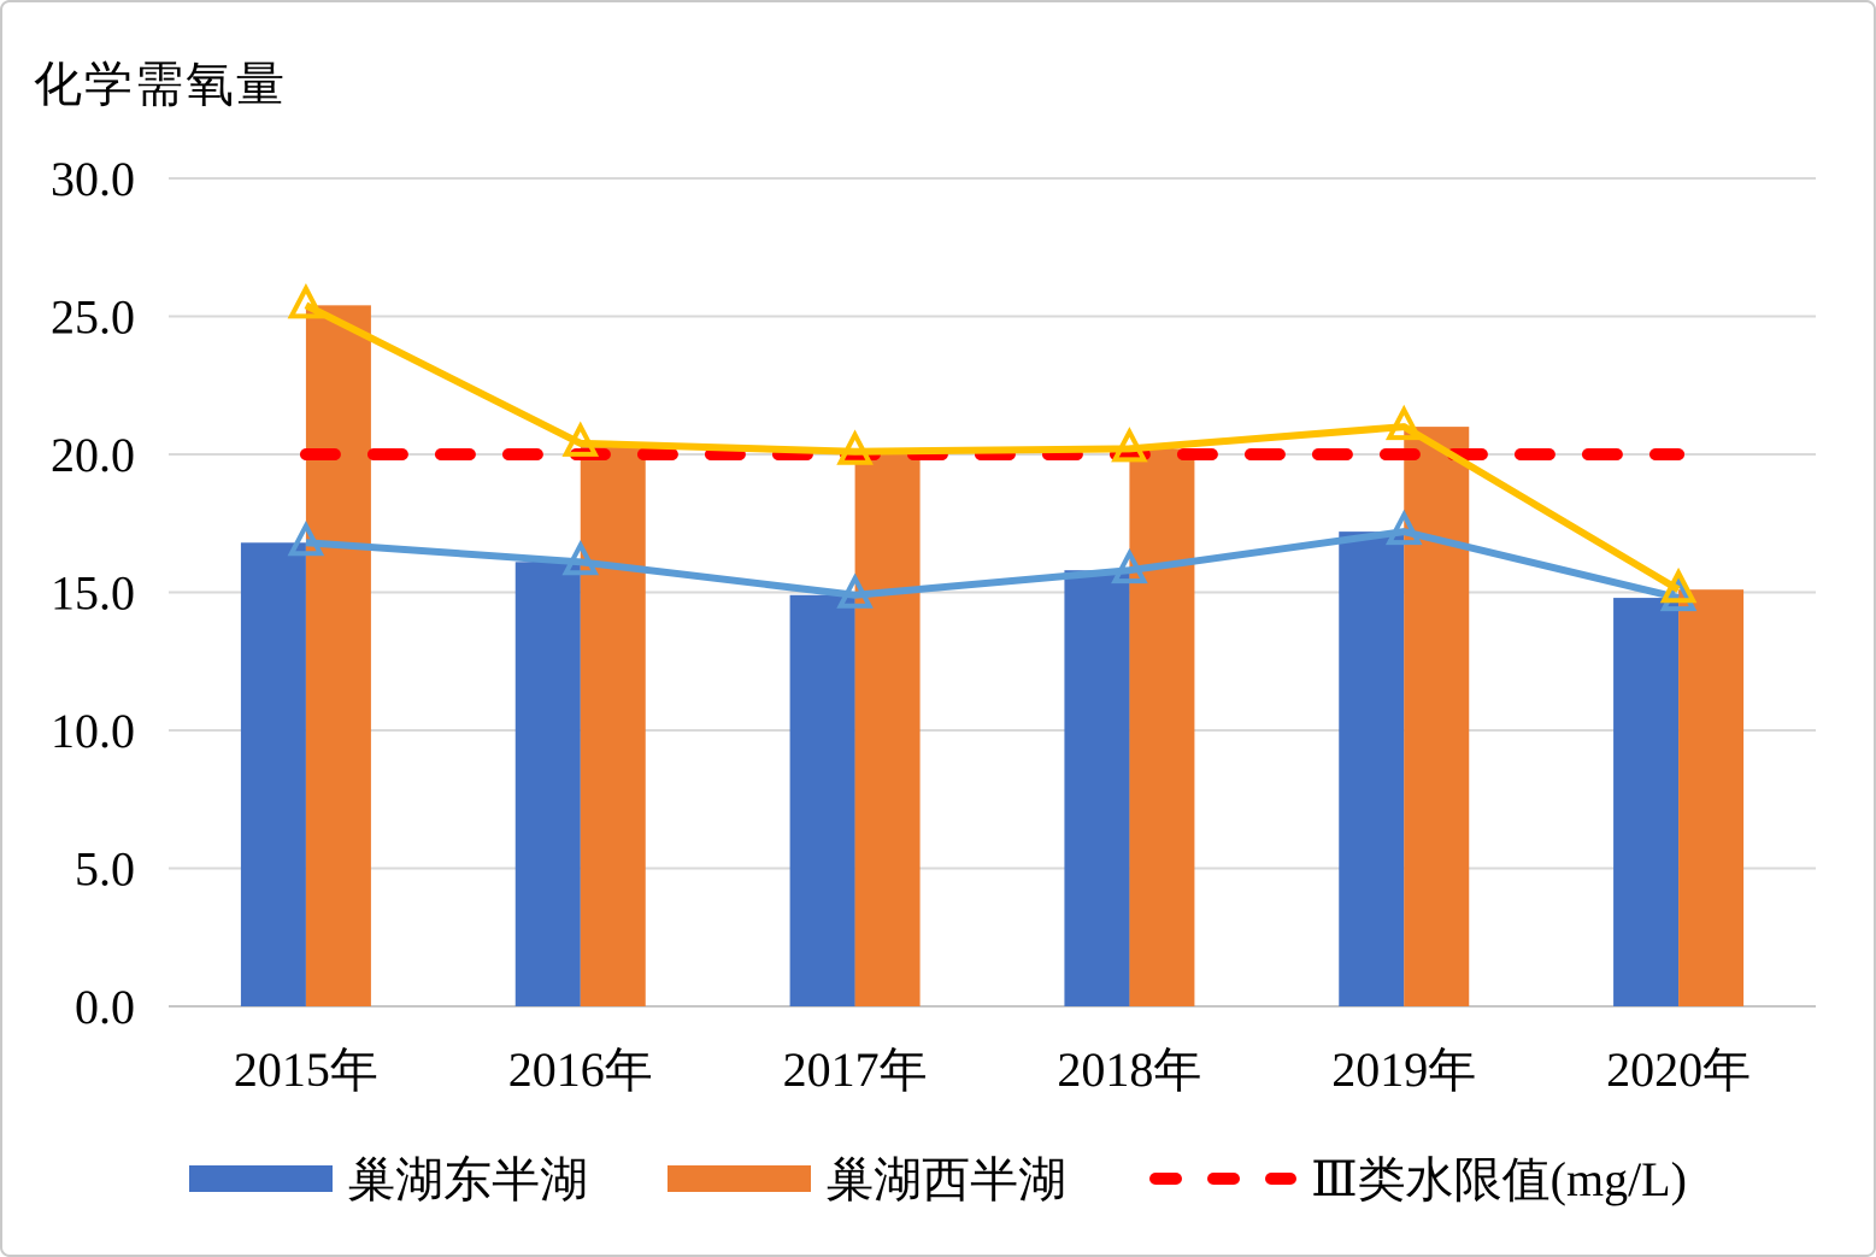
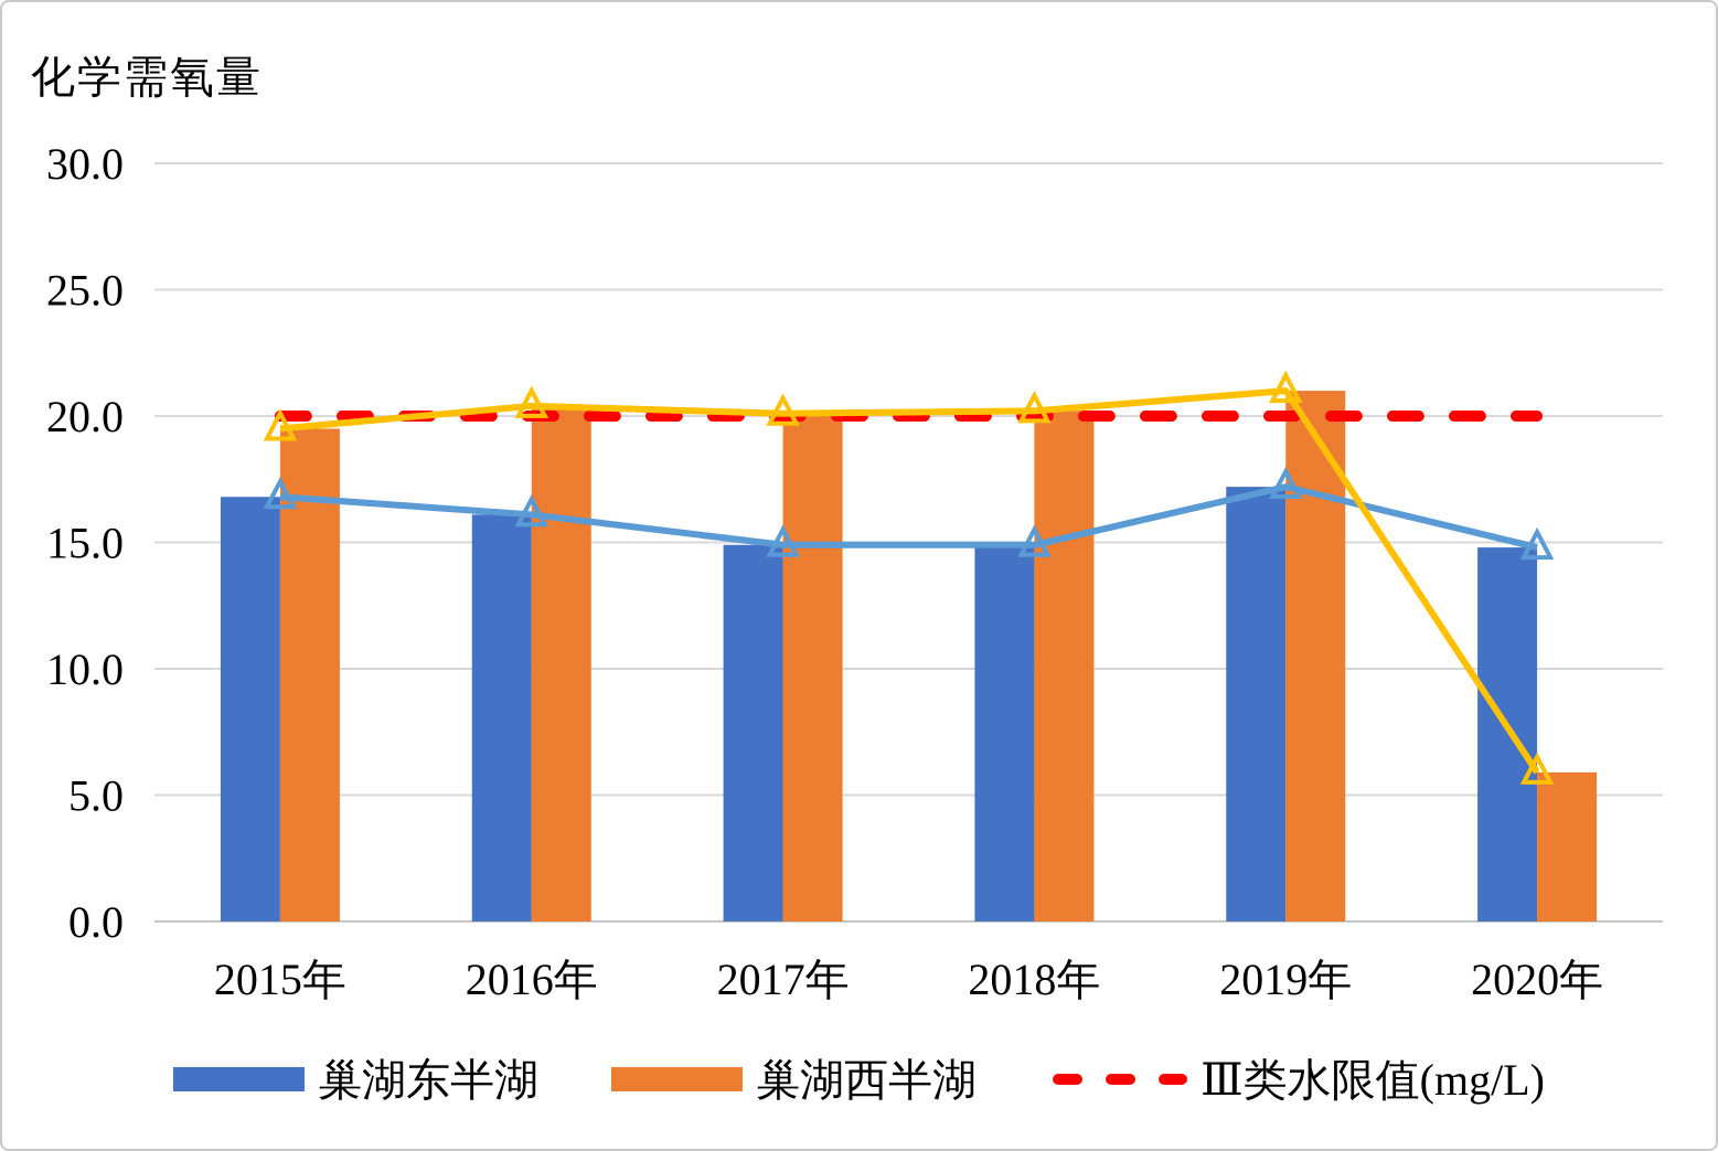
巢湖西半湖/2015年: 25.4 -> 19.5
巢湖东半湖/2018年: 15.8 -> 14.9
巢湖西半湖/2020年: 15.1 -> 5.9
